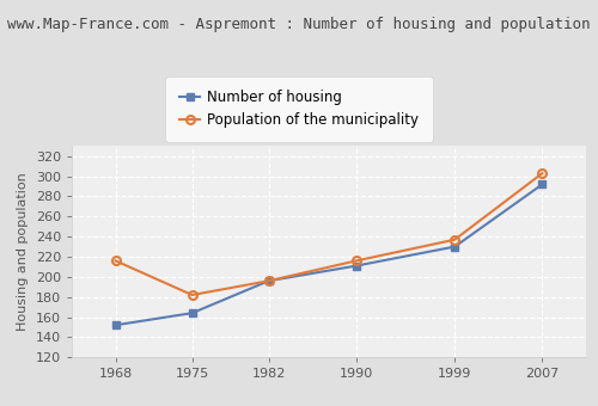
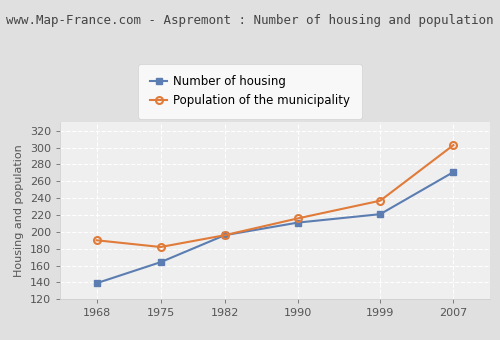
Number of housing/1968: 152 -> 139
Population of the municipality/1968: 216 -> 190
Number of housing/1999: 230 -> 221
Number of housing/2007: 292 -> 271
